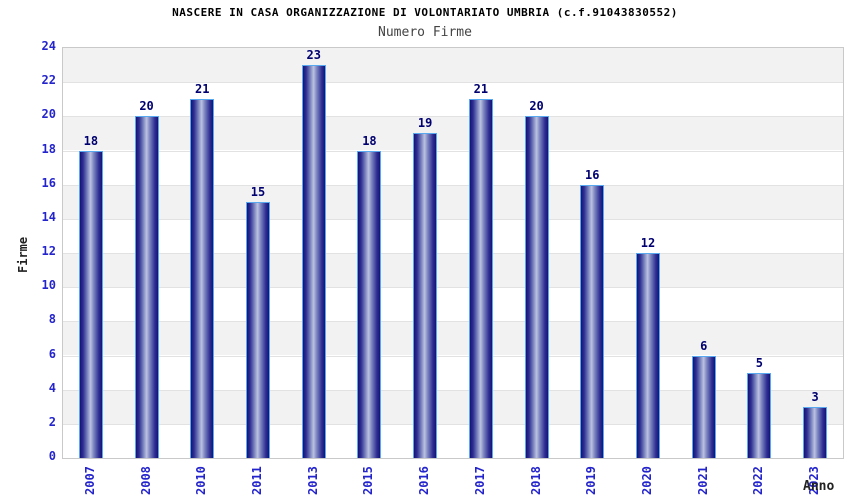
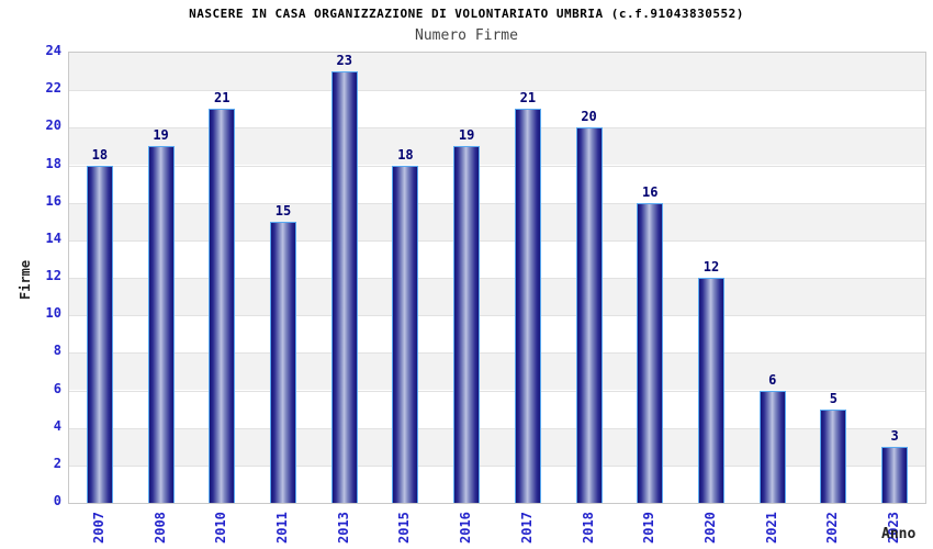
2008: 20 -> 19
